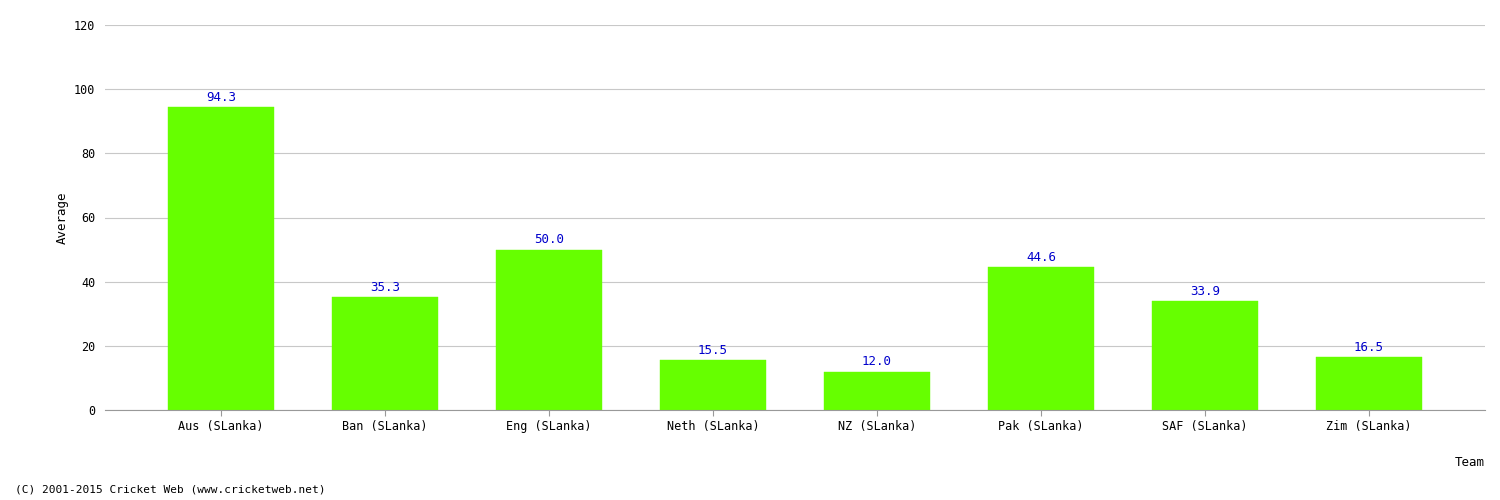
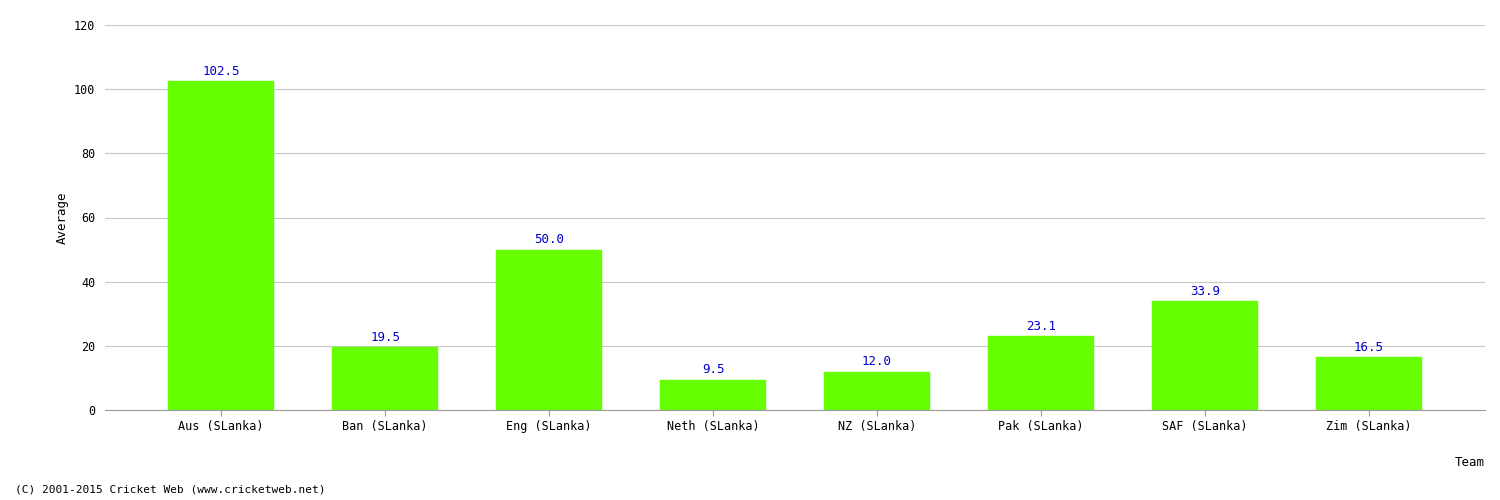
Aus (SLanka): 94.3 -> 102.5
Ban (SLanka): 35.3 -> 19.5
Neth (SLanka): 15.5 -> 9.5
Pak (SLanka): 44.6 -> 23.1
